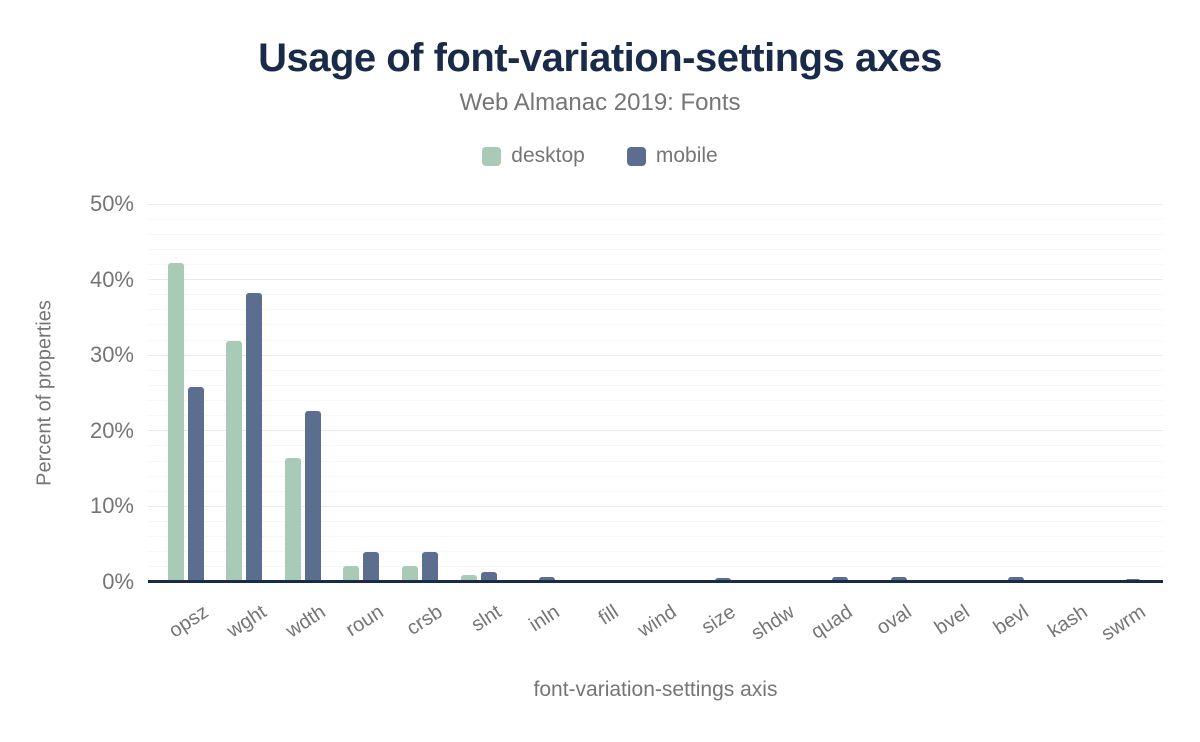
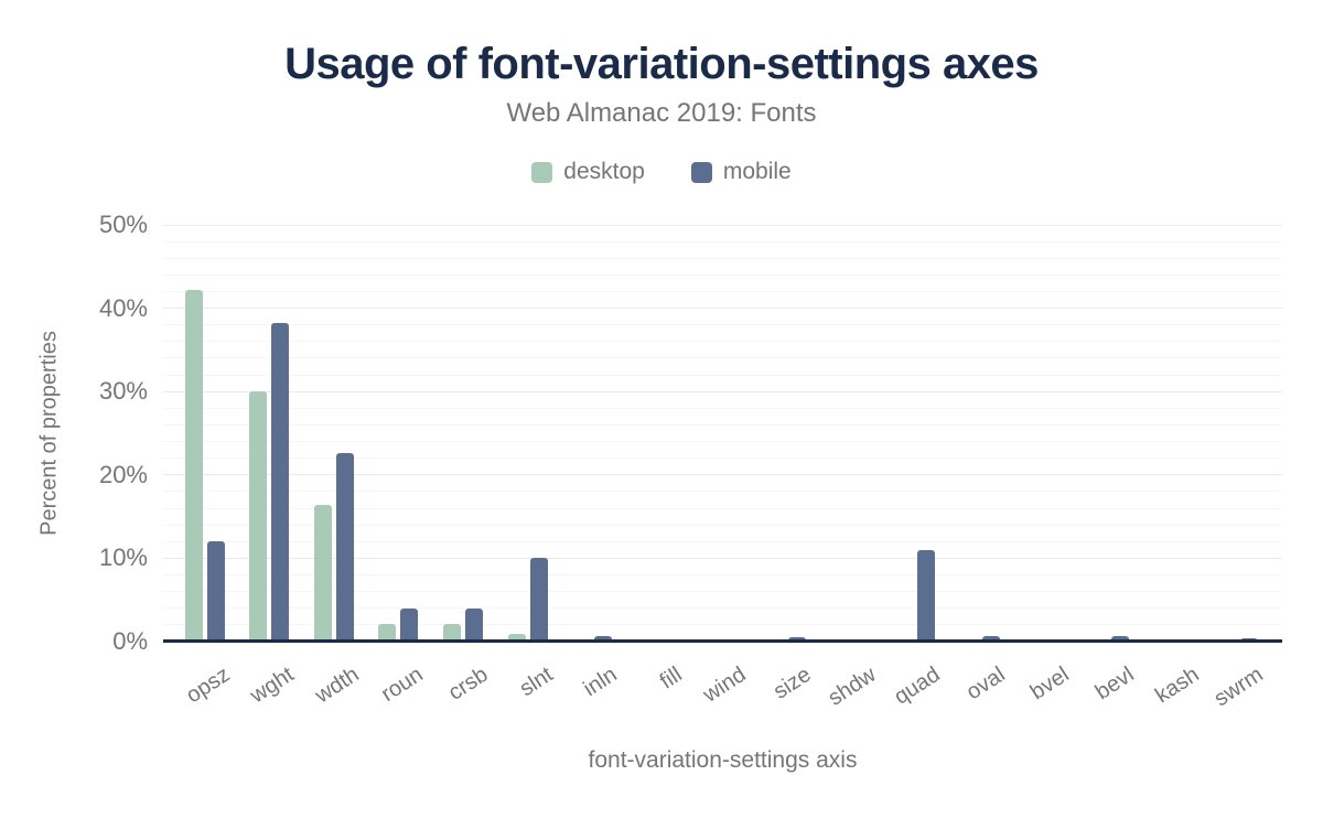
mobile/opsz: 26% -> 12%
desktop/wght: 32% -> 30%
mobile/slnt: 1% -> 10%
mobile/quad: 1% -> 11%
